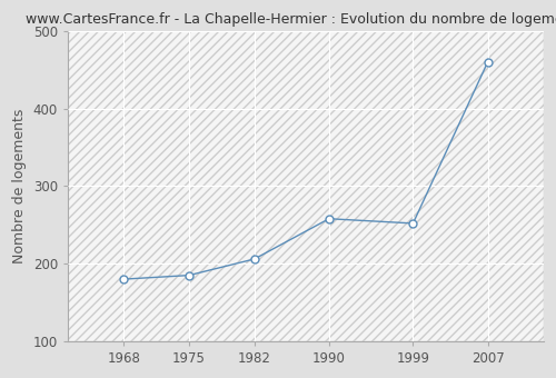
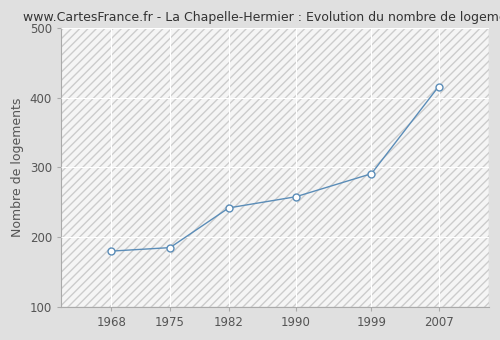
1982: 206 -> 242
1999: 252 -> 291
2007: 460 -> 416
